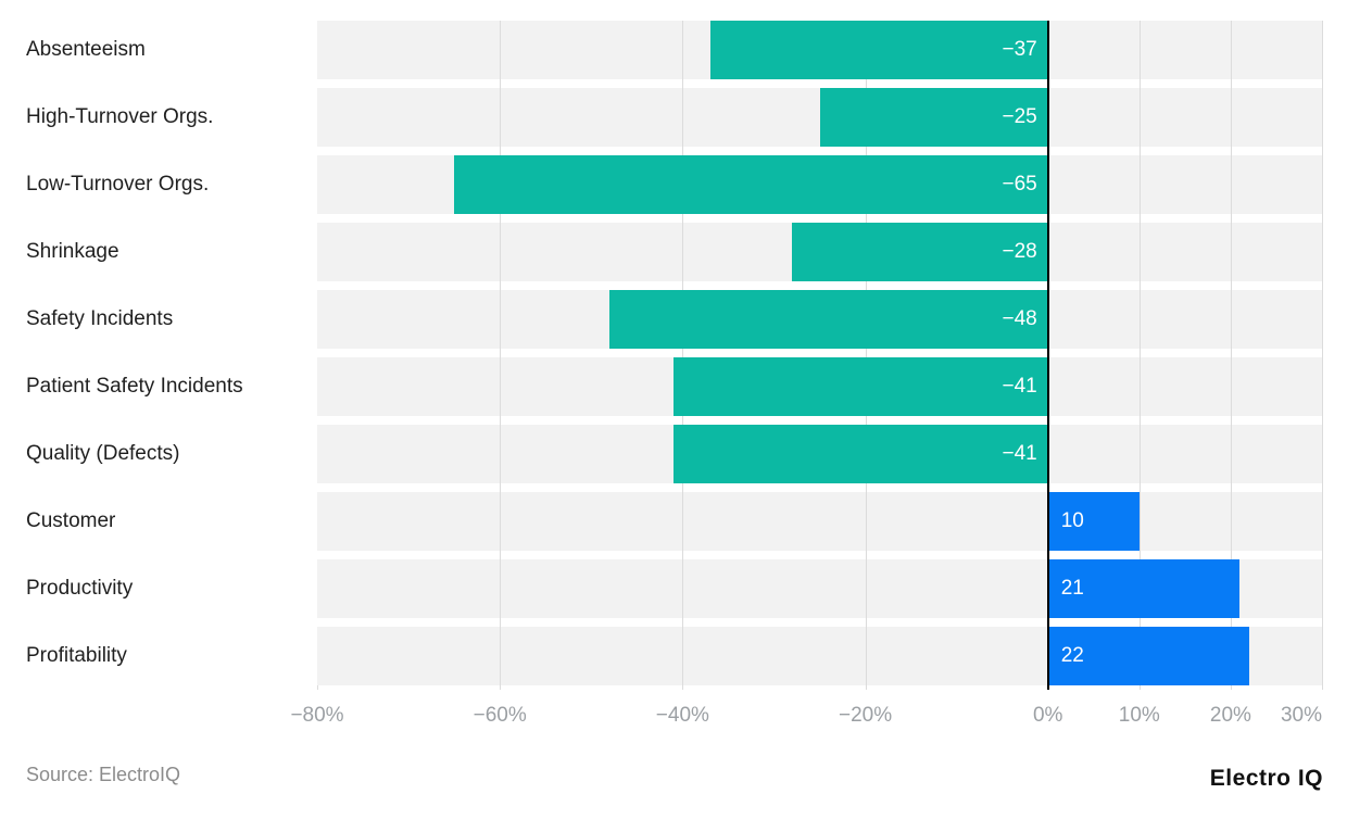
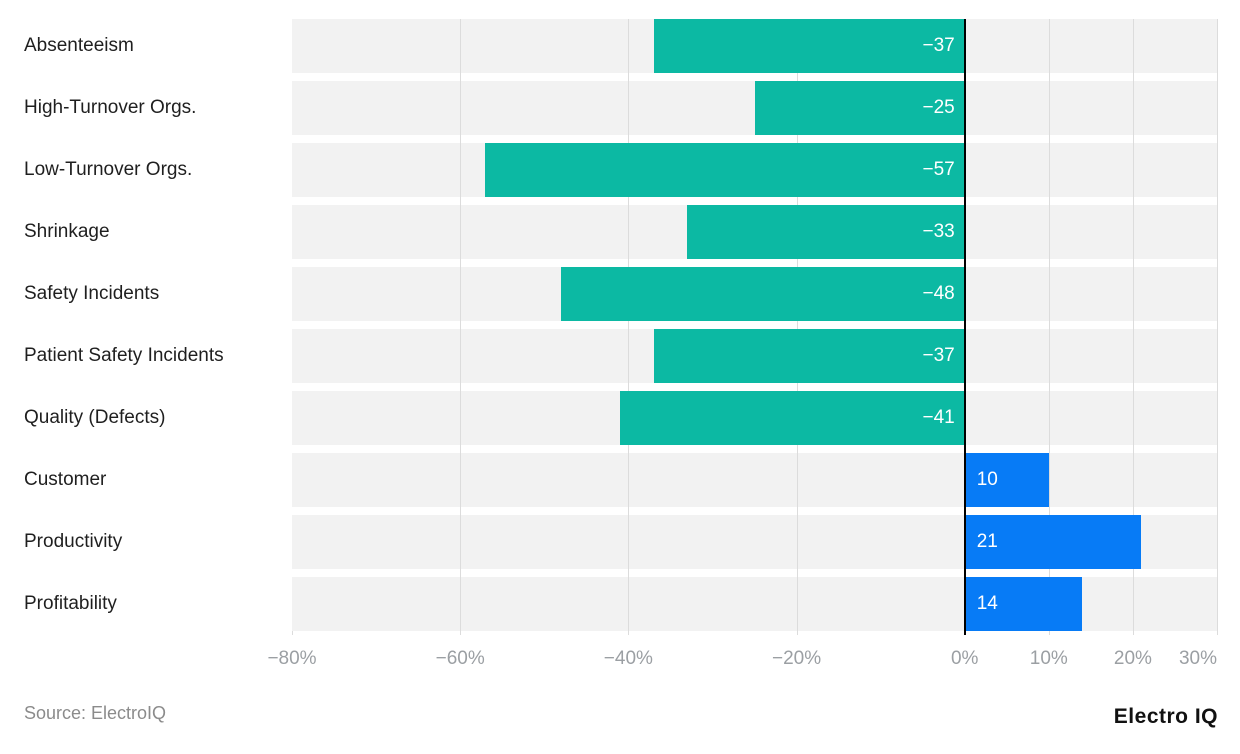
Low-Turnover Orgs.: −65 -> −57
Shrinkage: −28 -> −33
Patient Safety Incidents: −41 -> −37
Profitability: 22 -> 14
